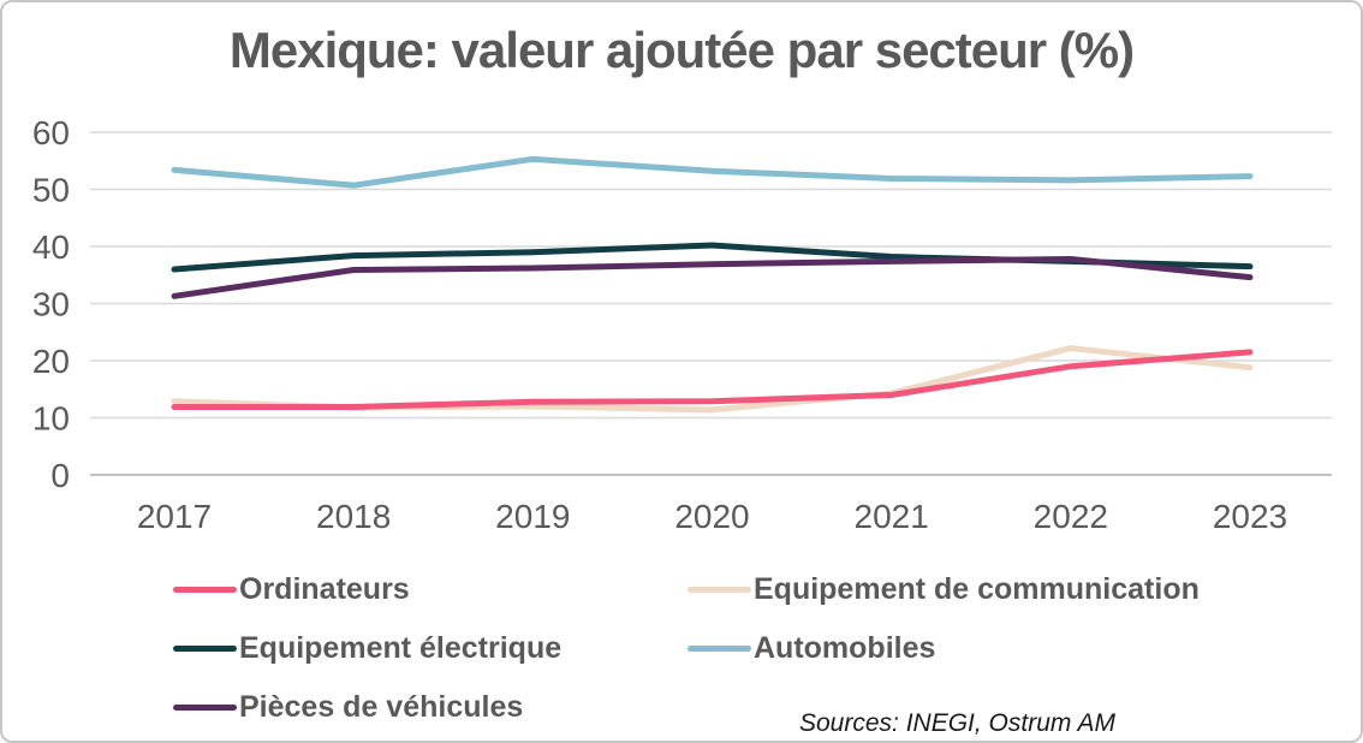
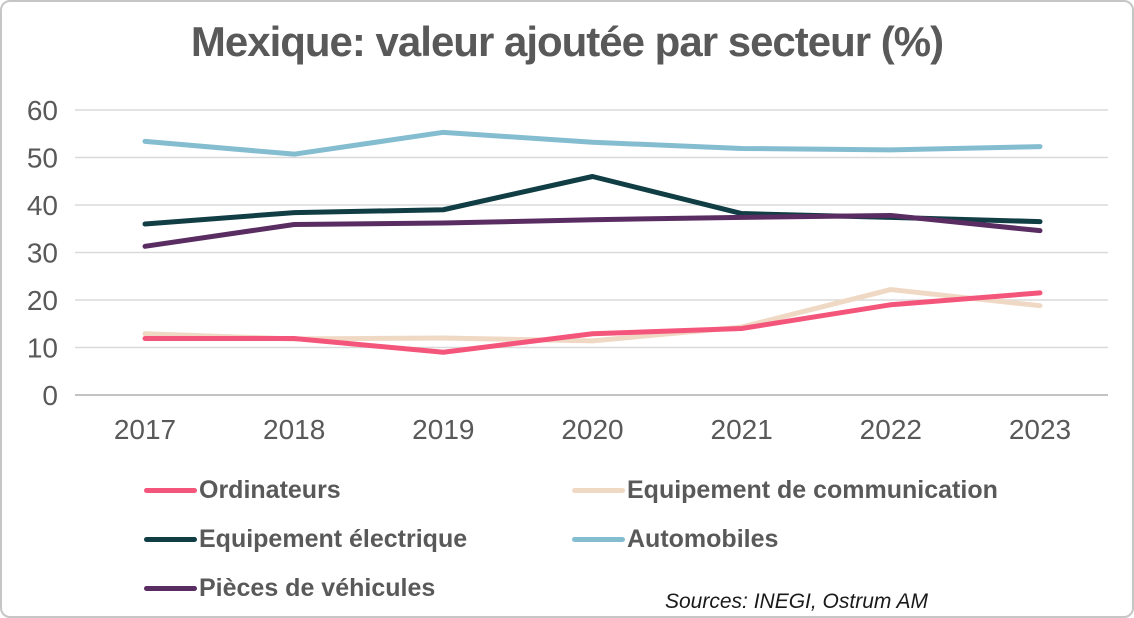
Ordinateurs/2019: 13 -> 9
Equipement électrique/2020: 40 -> 46
